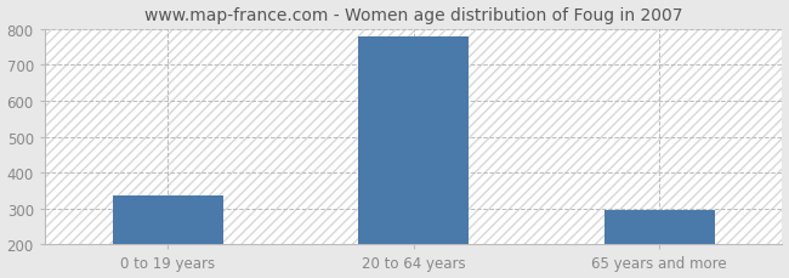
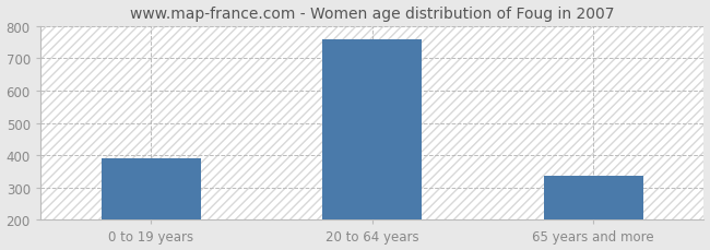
0 to 19 years: 335 -> 390
20 to 64 years: 780 -> 760
65 years and more: 295 -> 335
